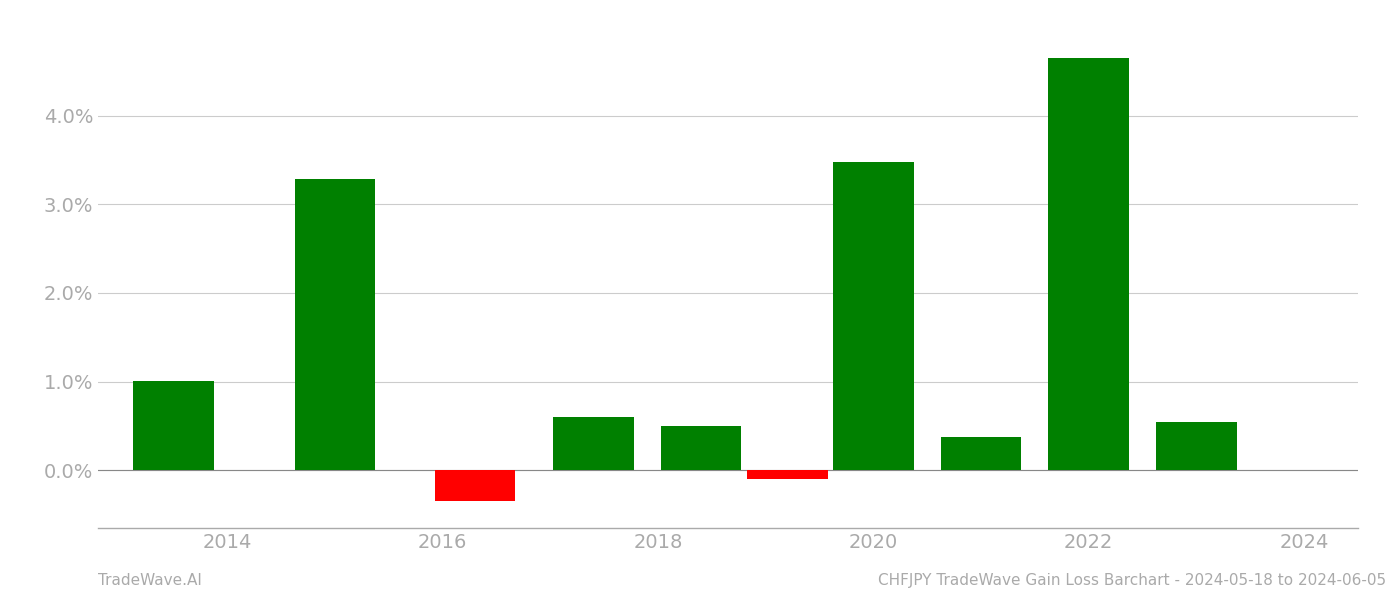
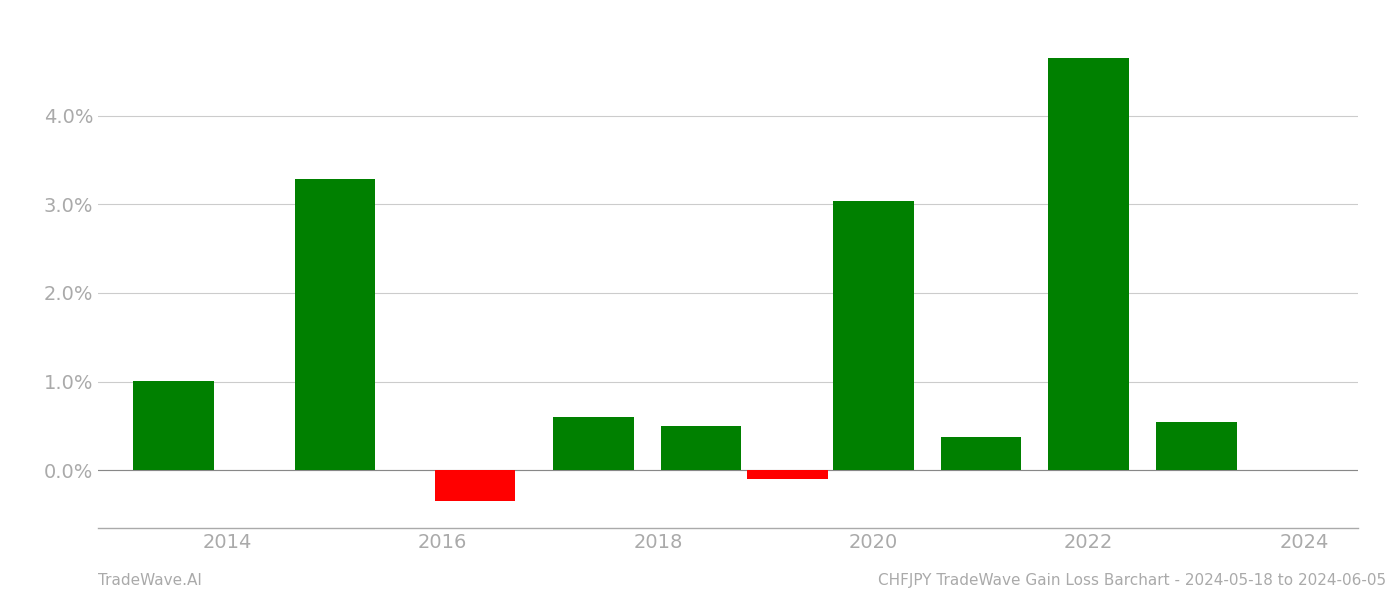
2020: 3.48% -> 3.04%
